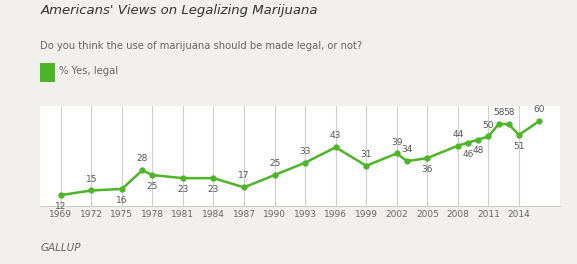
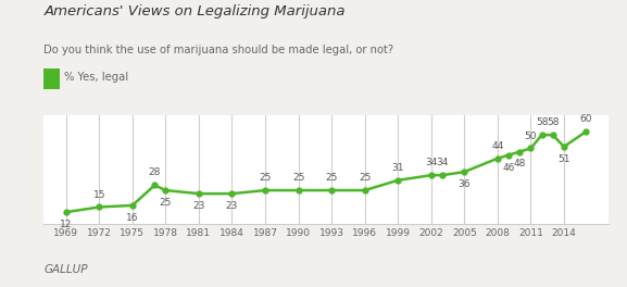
1987: 17 -> 25
1993: 33 -> 25
1996: 43 -> 25
2002: 39 -> 34
